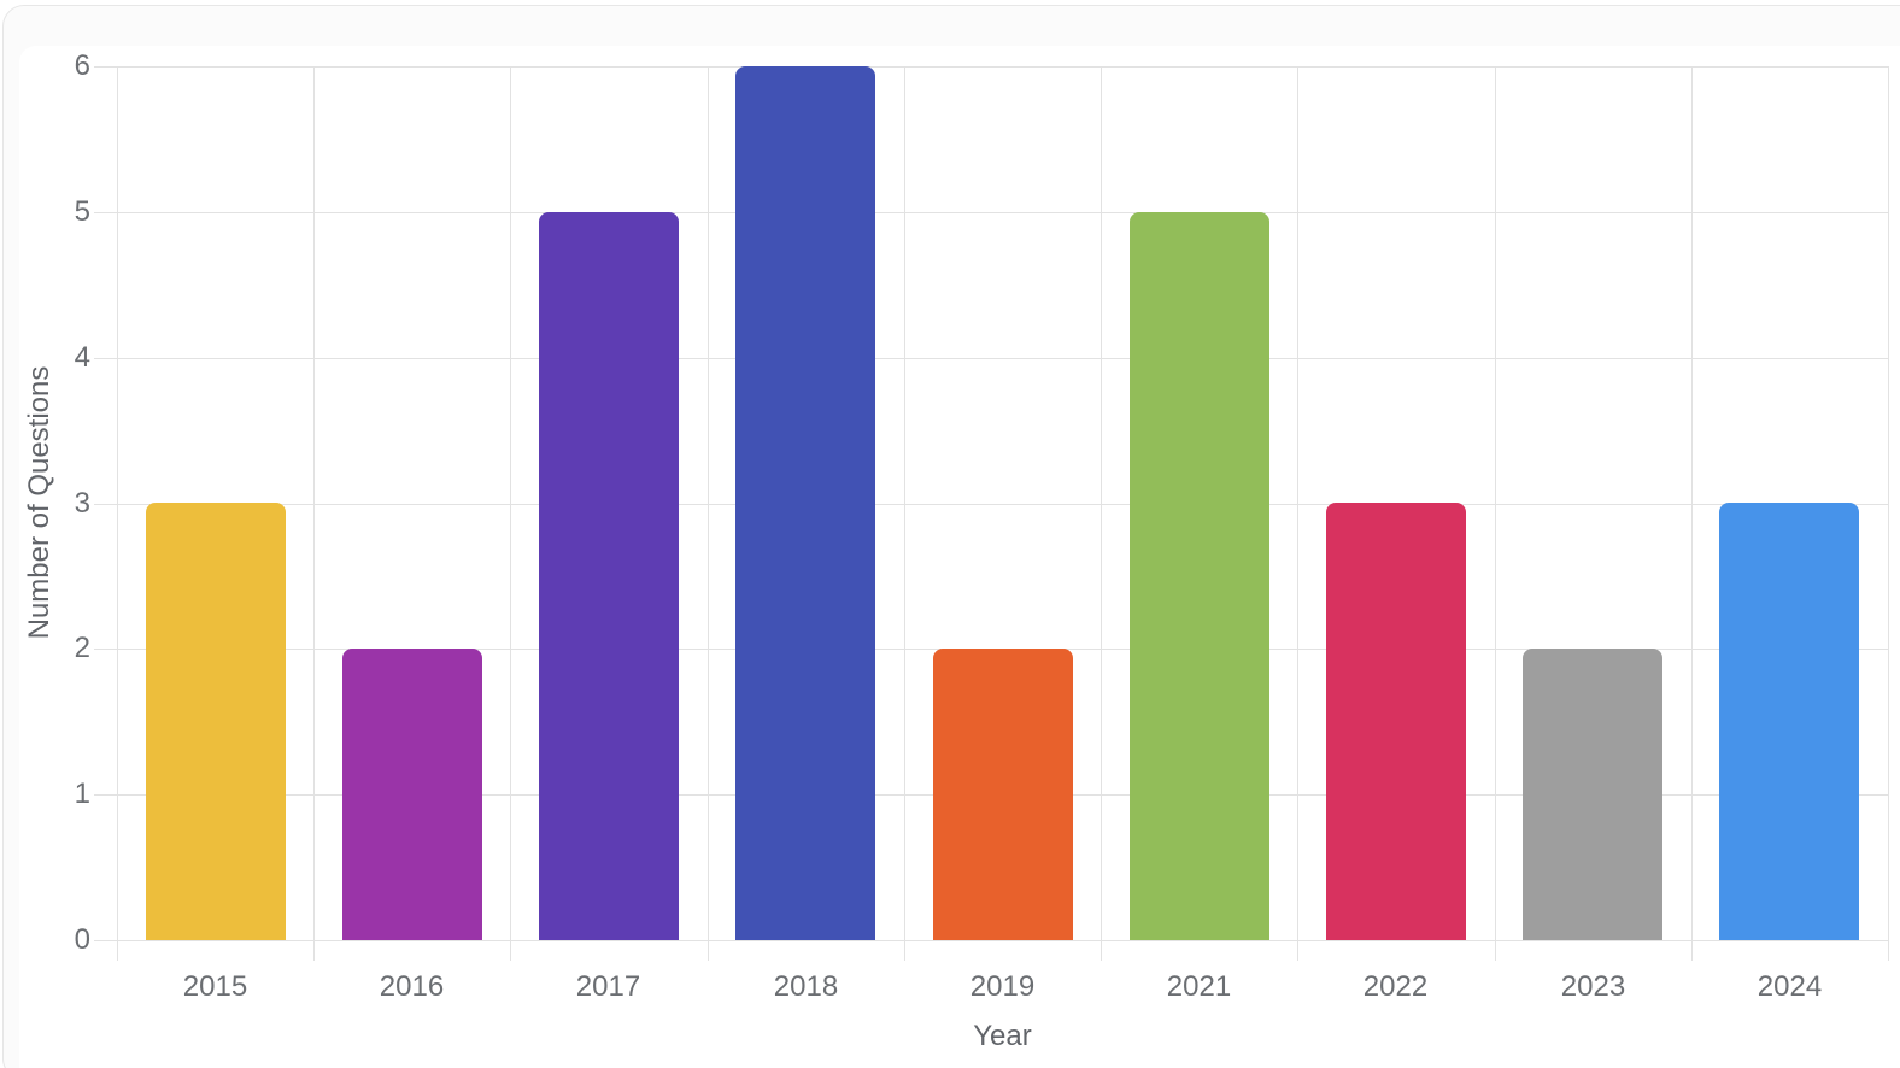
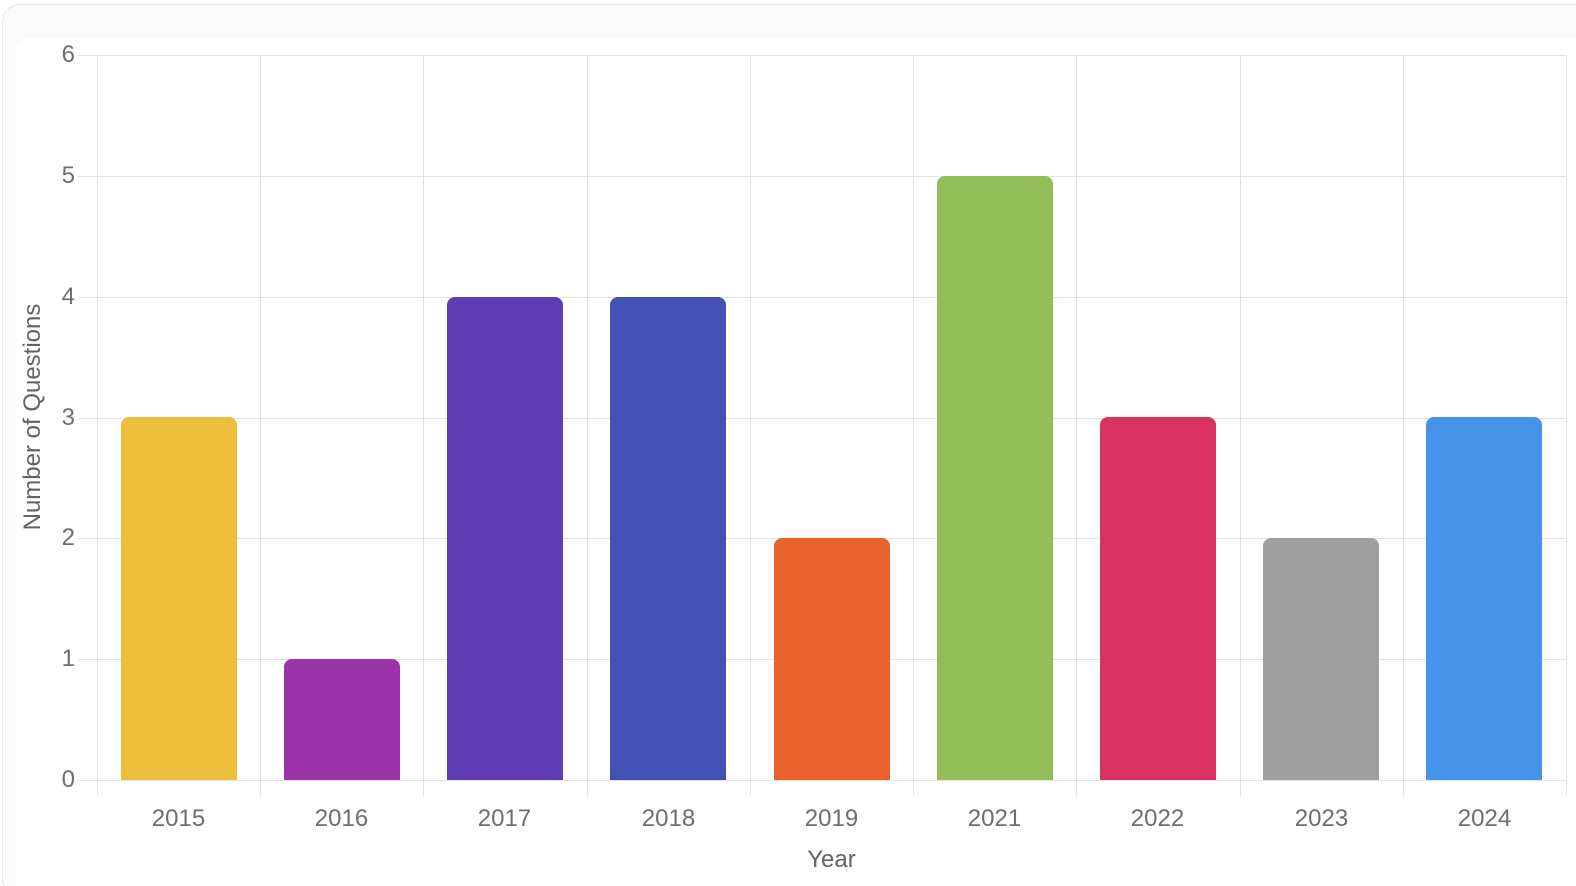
2016: 2 -> 1
2017: 5 -> 4
2018: 6 -> 4
